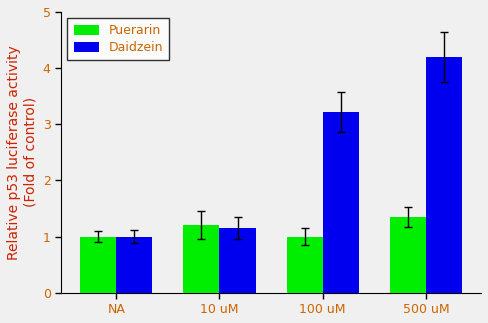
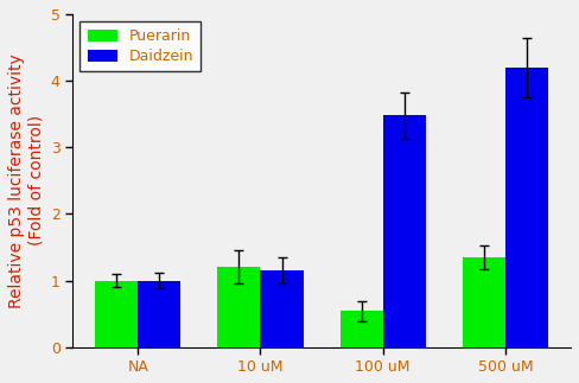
Puerarin/100 uM: 1.00 -> 0.54
Daidzein/100 uM: 3.22 -> 3.48
